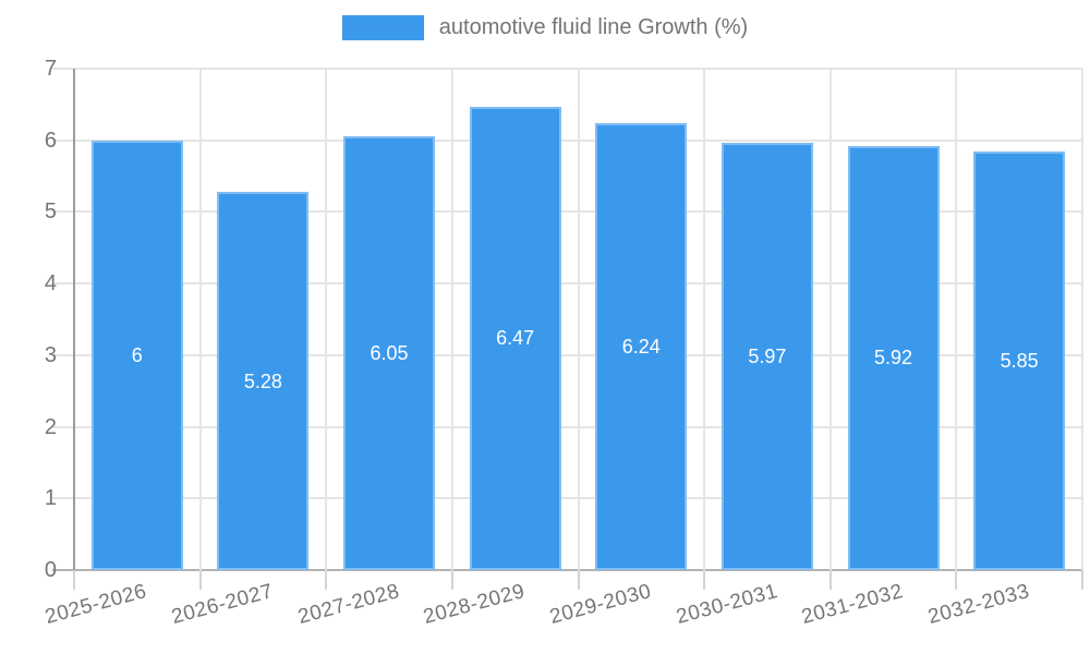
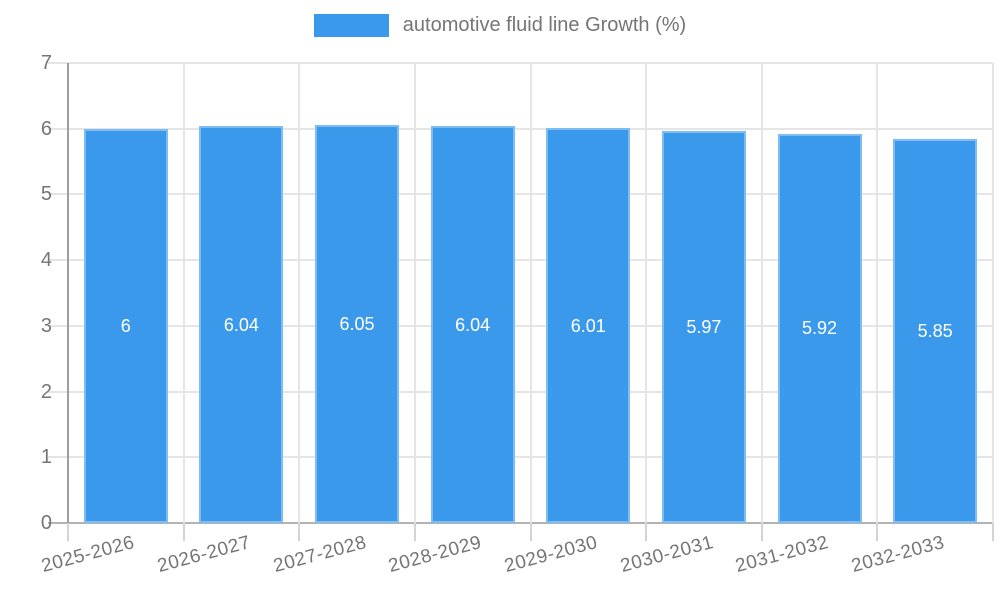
2026-2027: 5.28 -> 6.04
2028-2029: 6.47 -> 6.04
2029-2030: 6.24 -> 6.01
